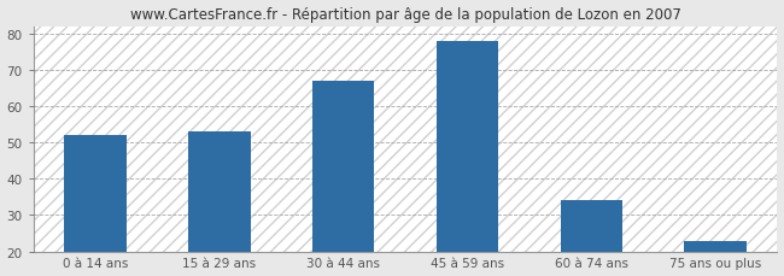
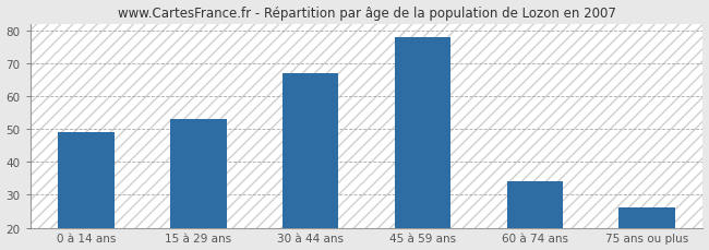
0 à 14 ans: 52 -> 49
75 ans ou plus: 23 -> 26
